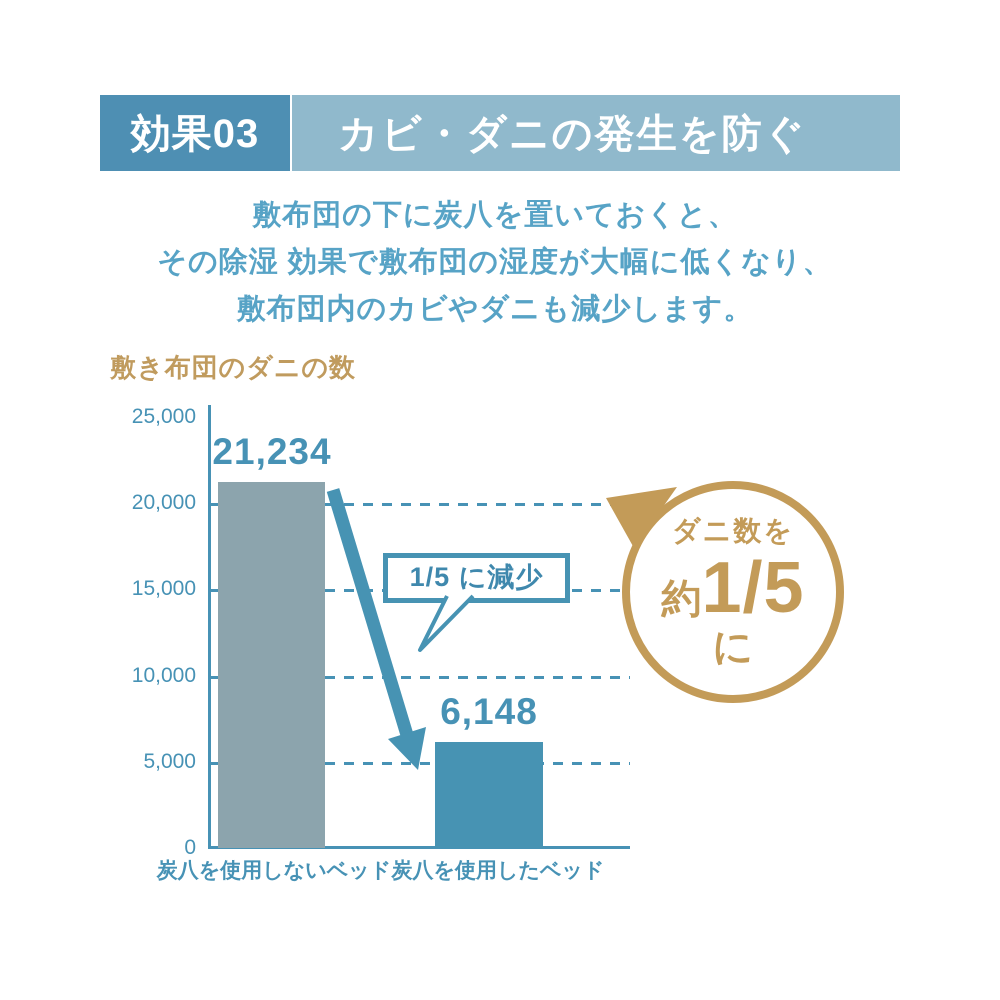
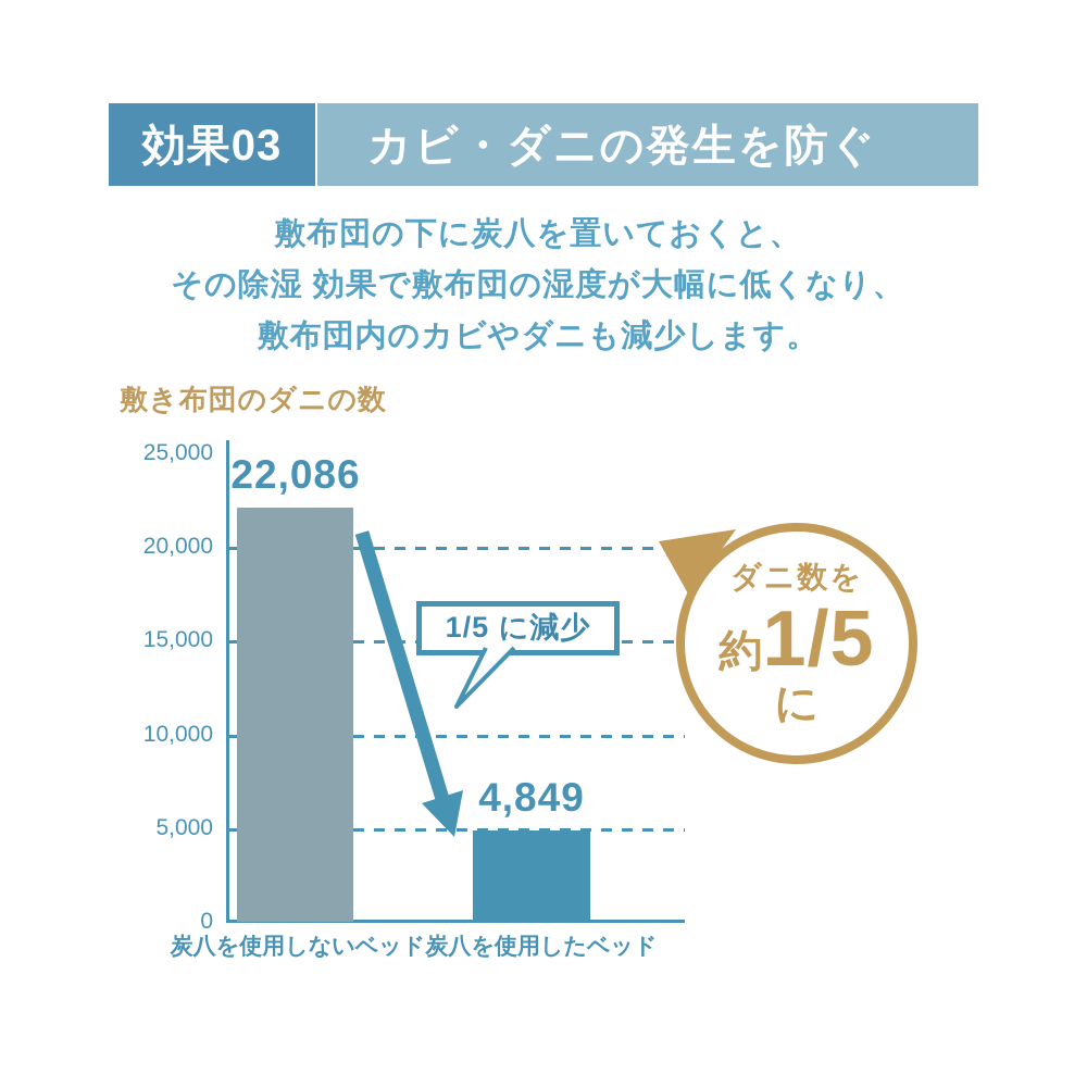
炭八を使用しないベッド: 21,234 -> 22,086
炭八を使用したベッド: 6,148 -> 4,849
